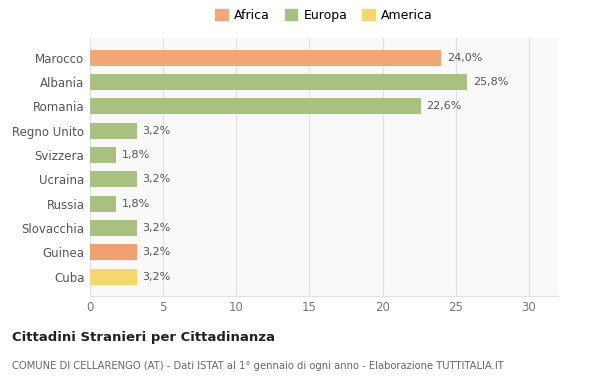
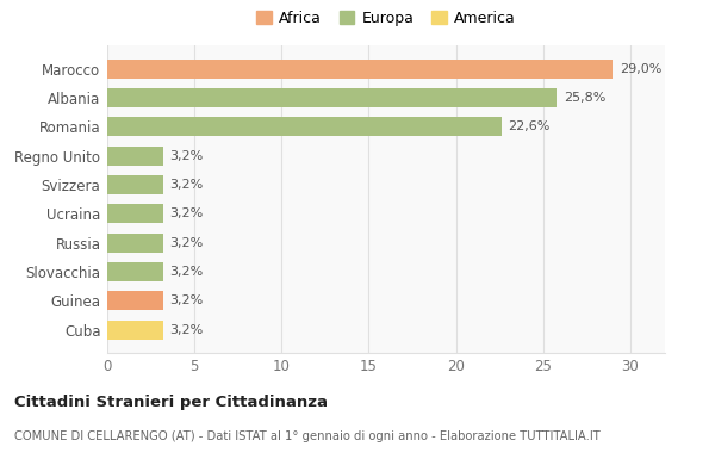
Marocco: 24,0% -> 29,0%
Svizzera: 1,8% -> 3,2%
Russia: 1,8% -> 3,2%
